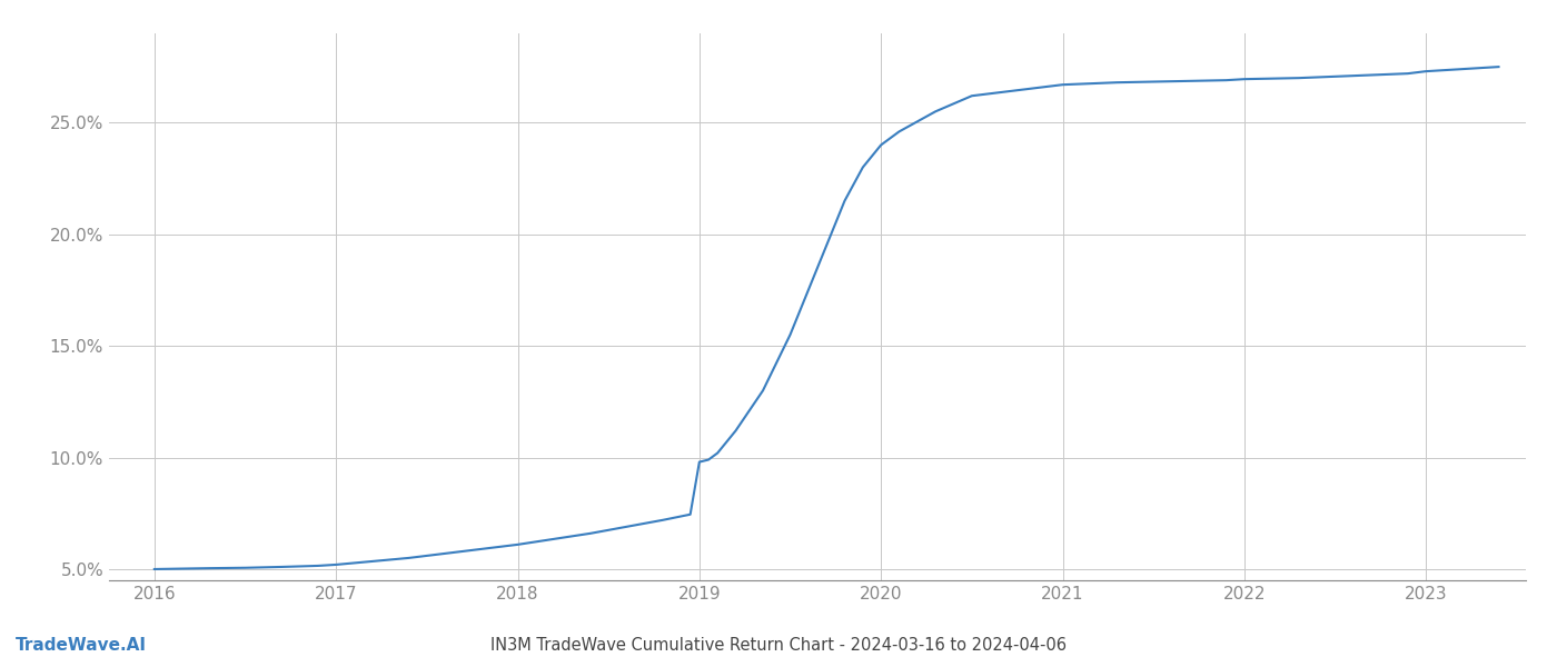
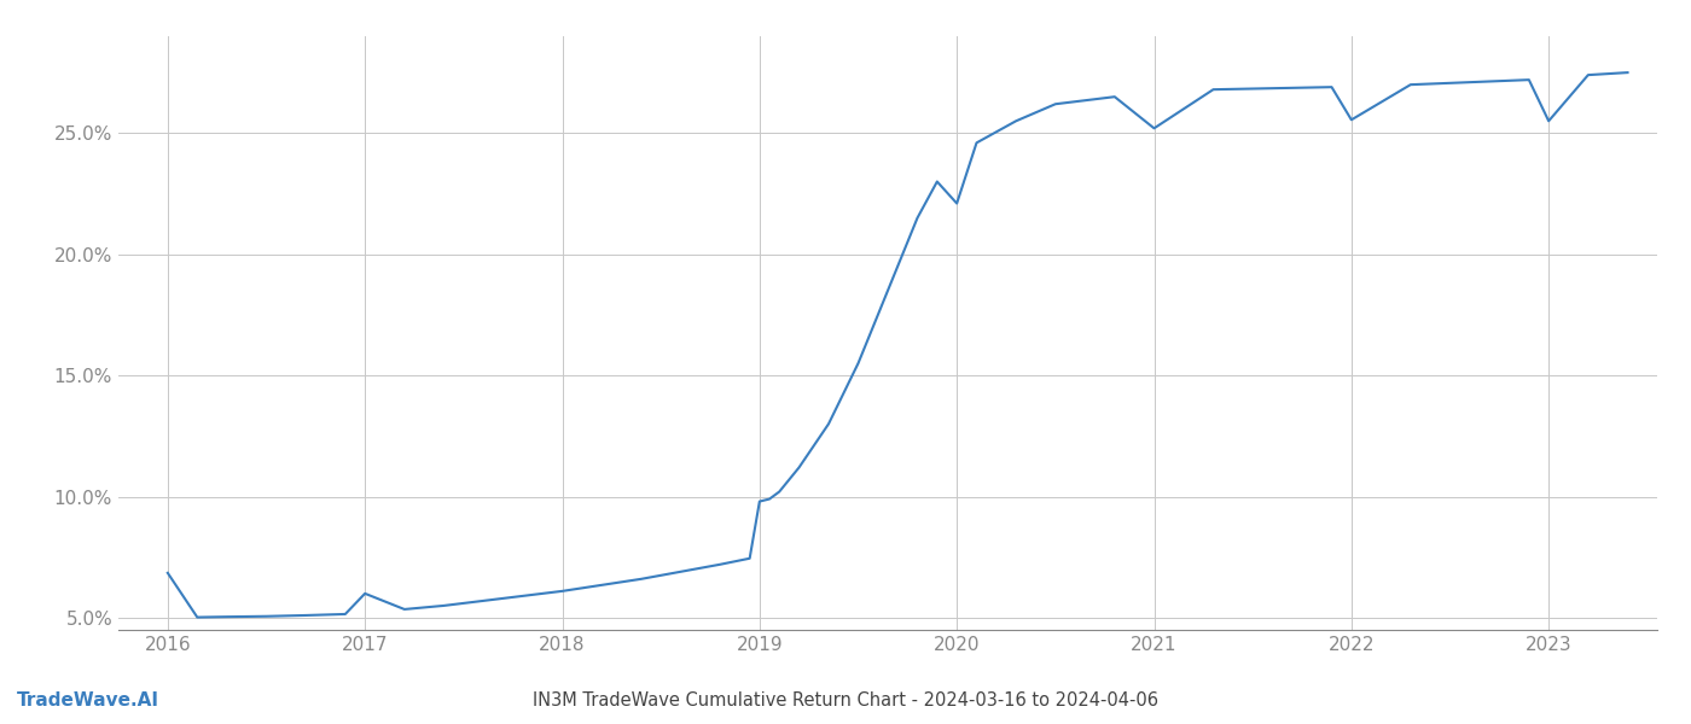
2016: 5.00% -> 6.85%
2017: 5.20% -> 6.00%
2020: 24.00% -> 22.10%
2021: 26.70% -> 25.20%
2022: 26.95% -> 25.55%
2023: 27.30% -> 25.50%
